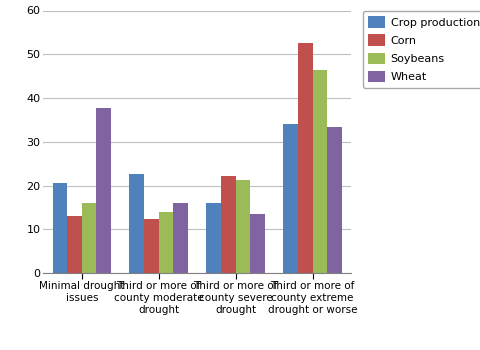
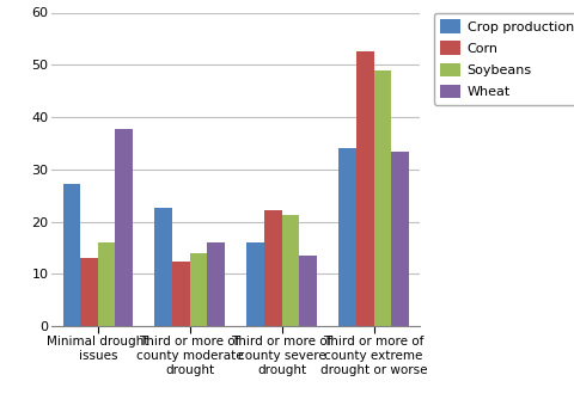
Crop production/Minimal drought issues: 20.5 -> 27.3
Soybeans/Third or more of county extreme drought or worse: 46.5 -> 49.0
